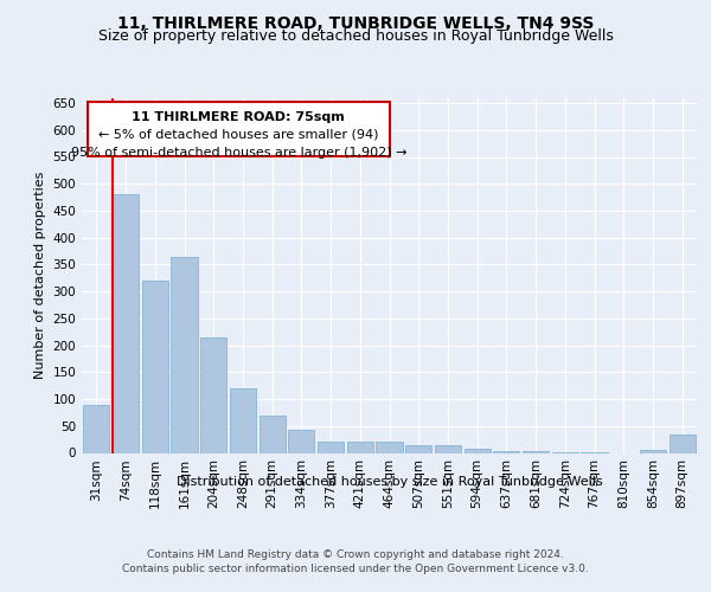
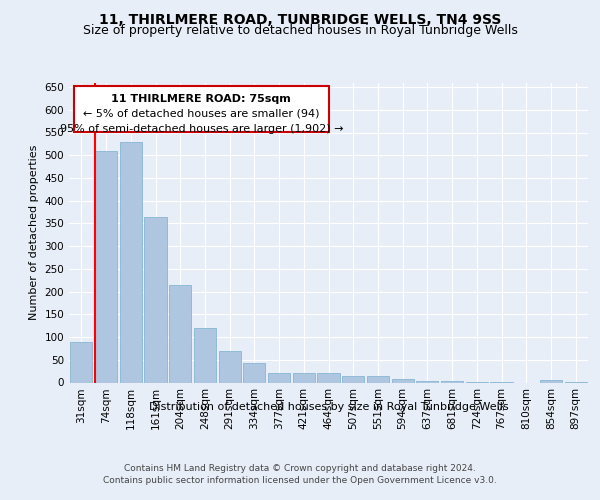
74sqm: 480 -> 510
118sqm: 320 -> 530
897sqm: 35 -> 2
